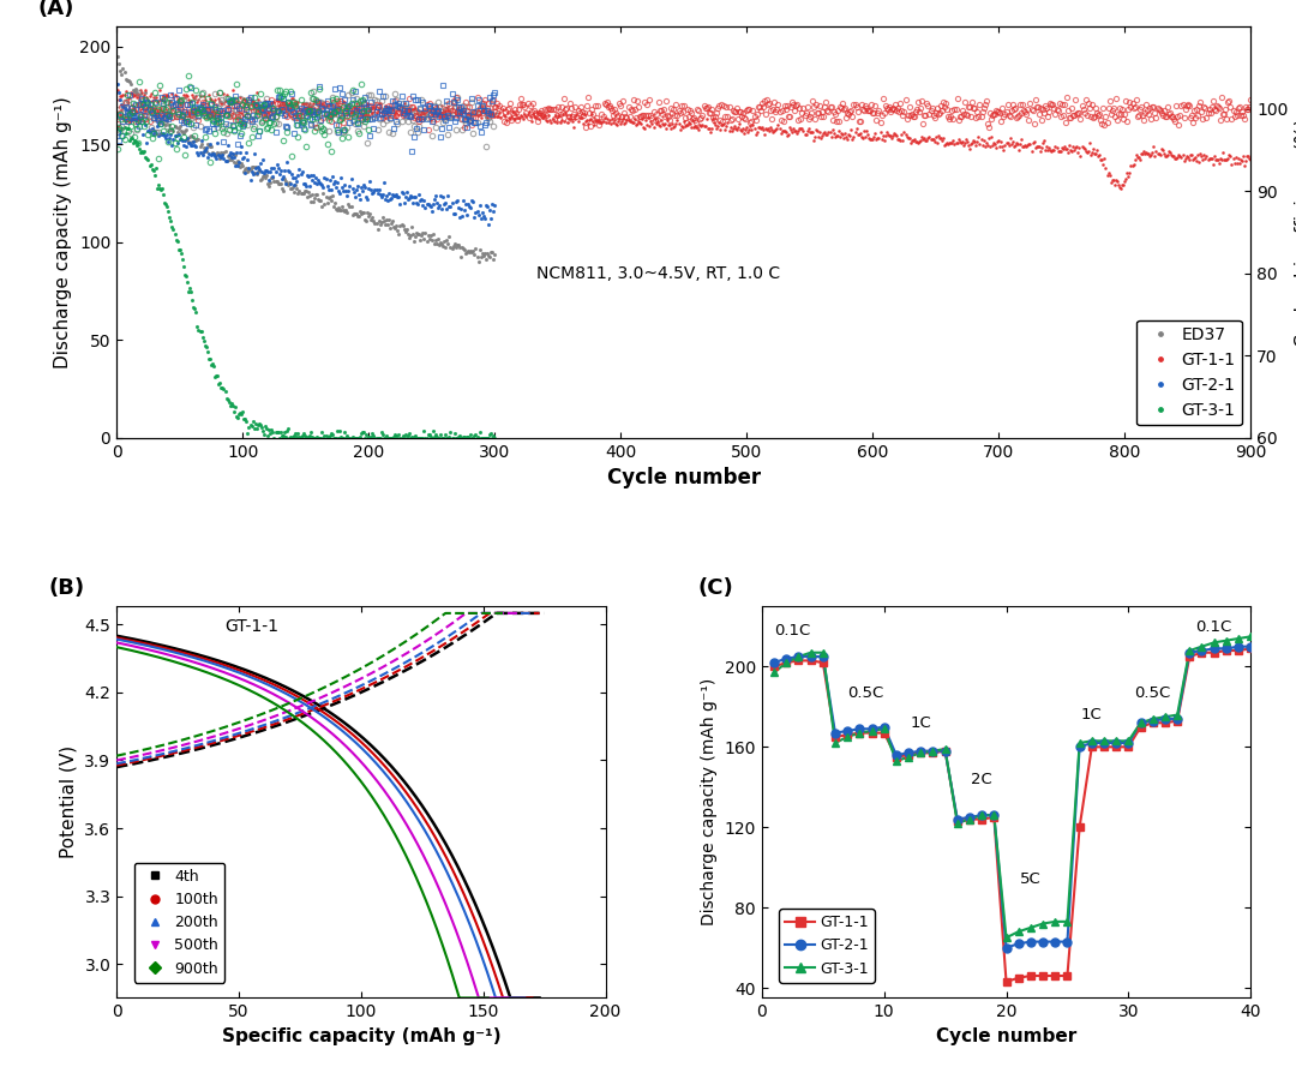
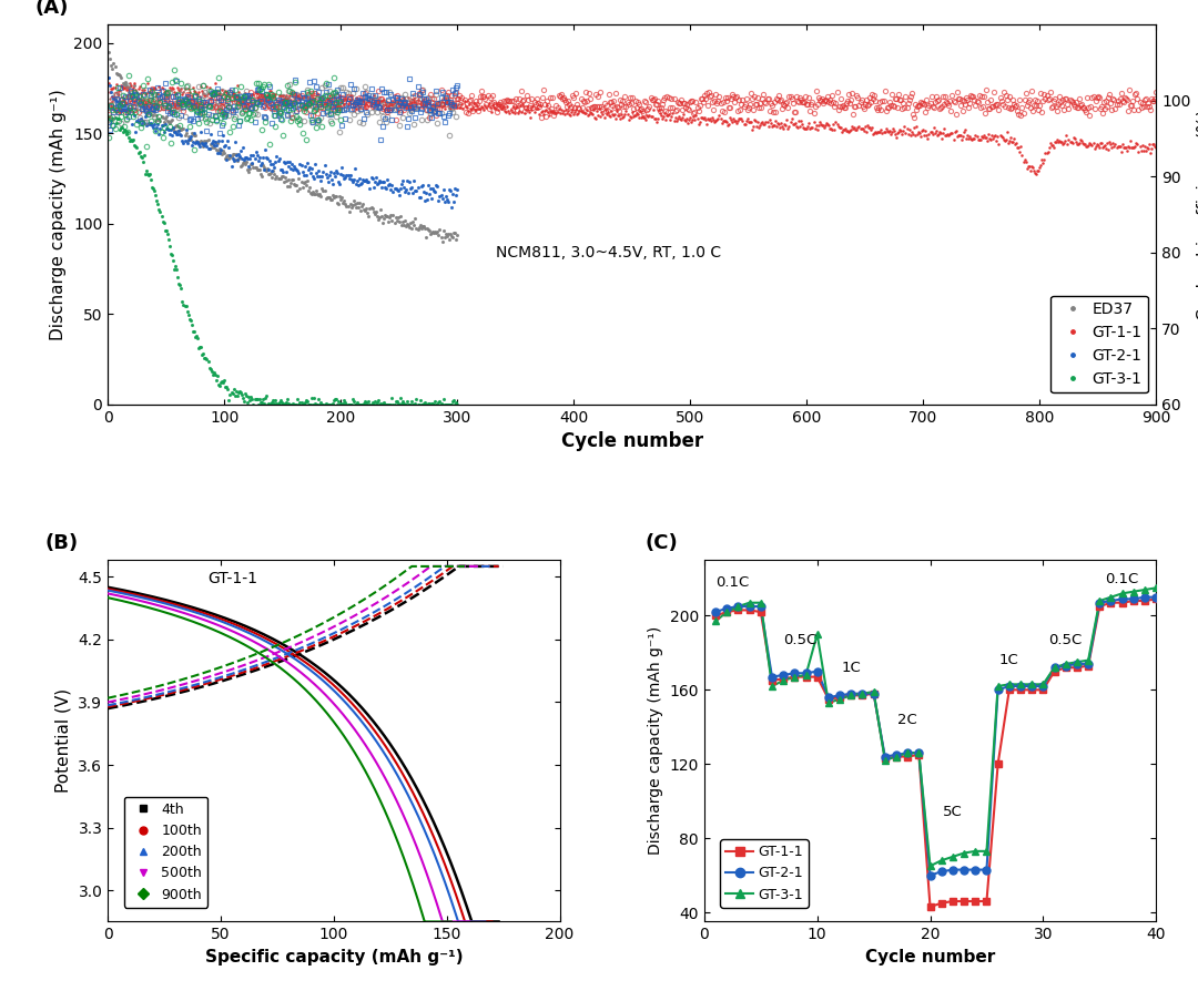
GT-3-1/10: 169 -> 190
